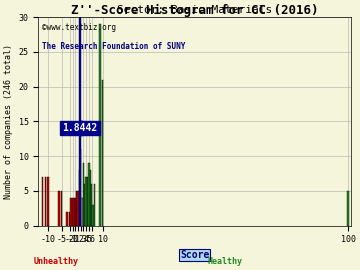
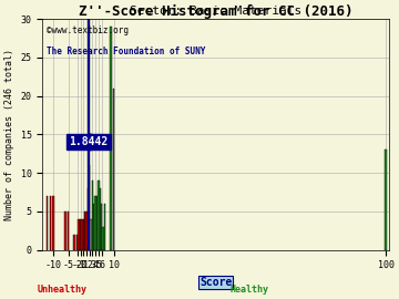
100: 5 -> 13
